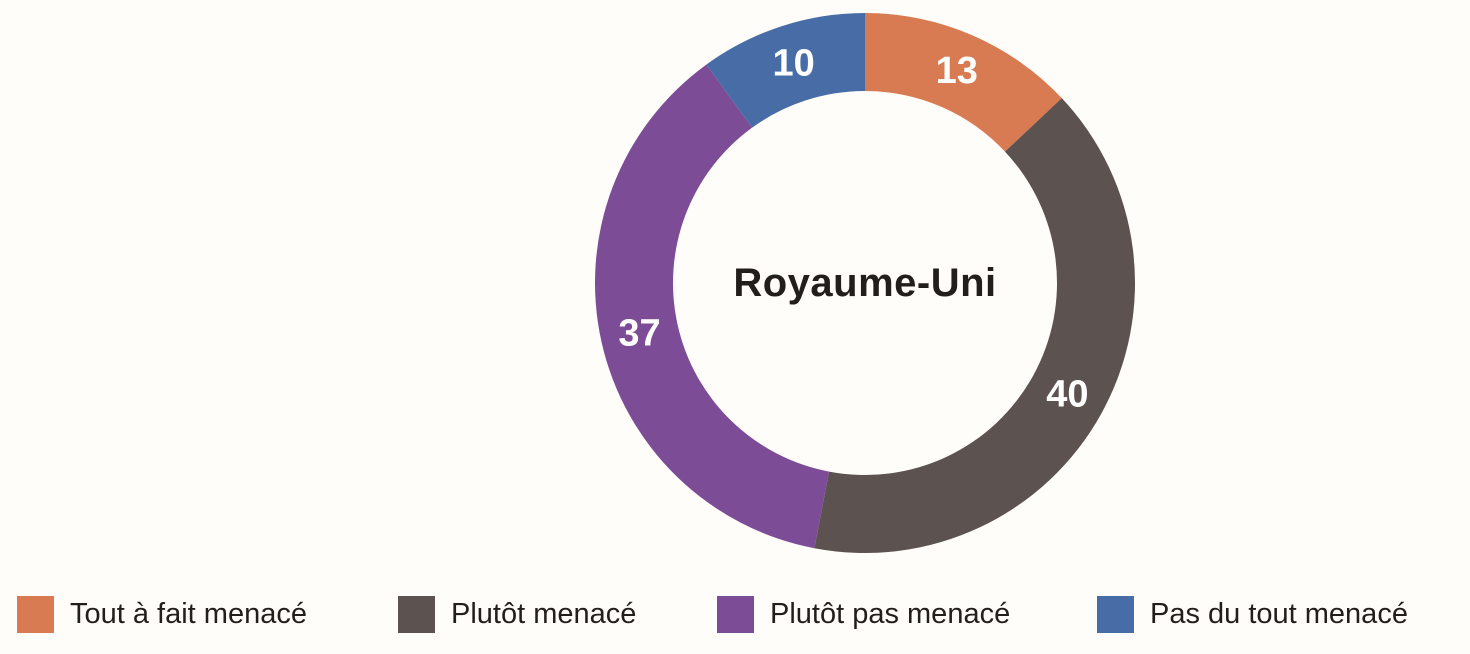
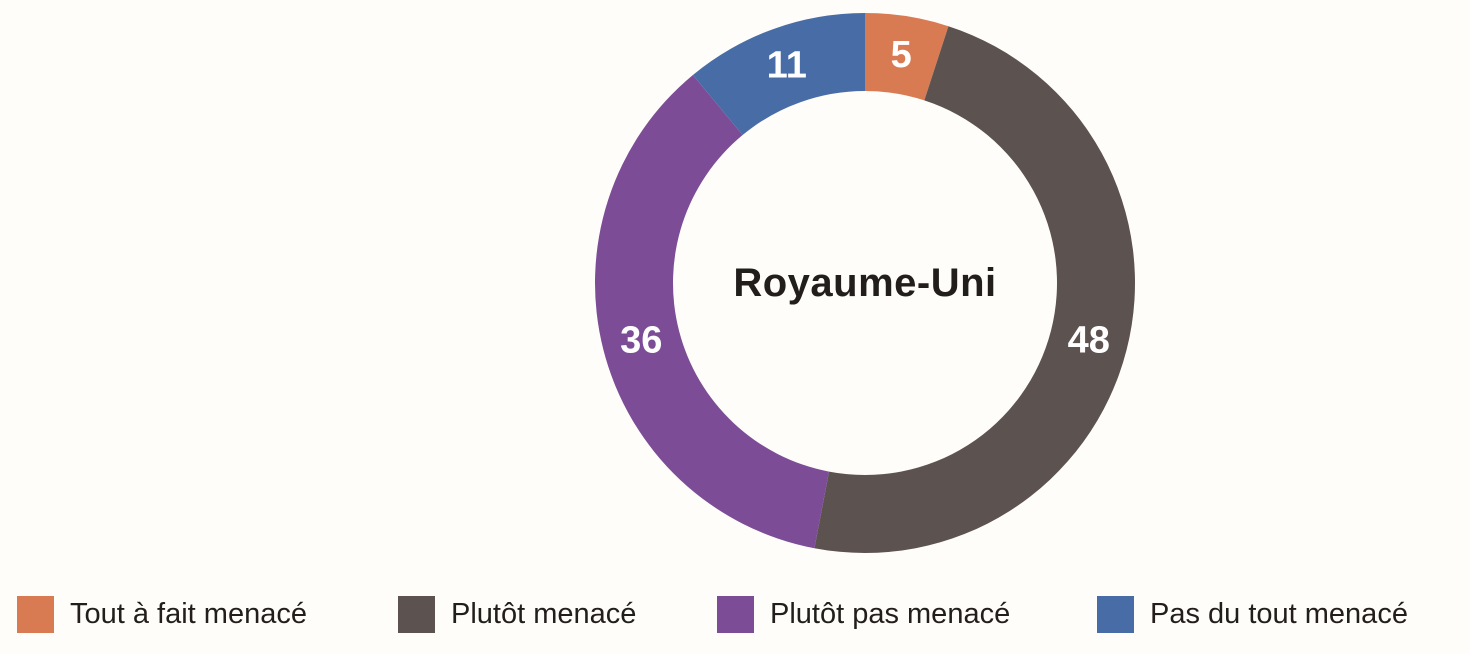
Tout à fait menacé: 13 -> 5
Plutôt menacé: 40 -> 48
Plutôt pas menacé: 37 -> 36
Pas du tout menacé: 10 -> 11
